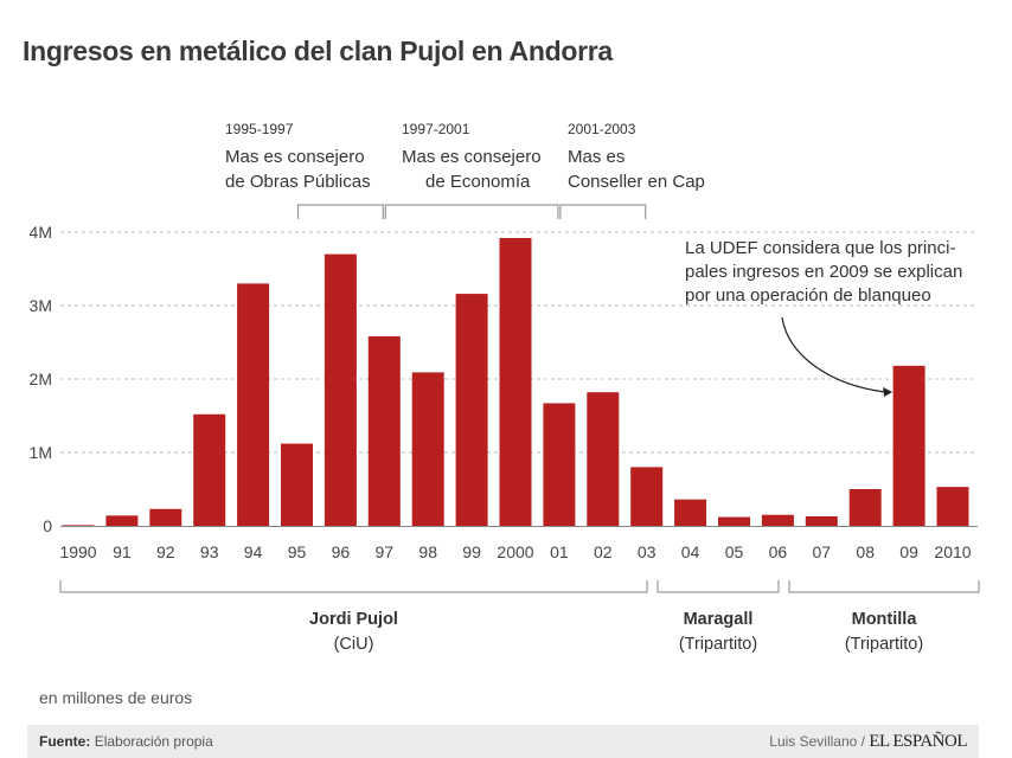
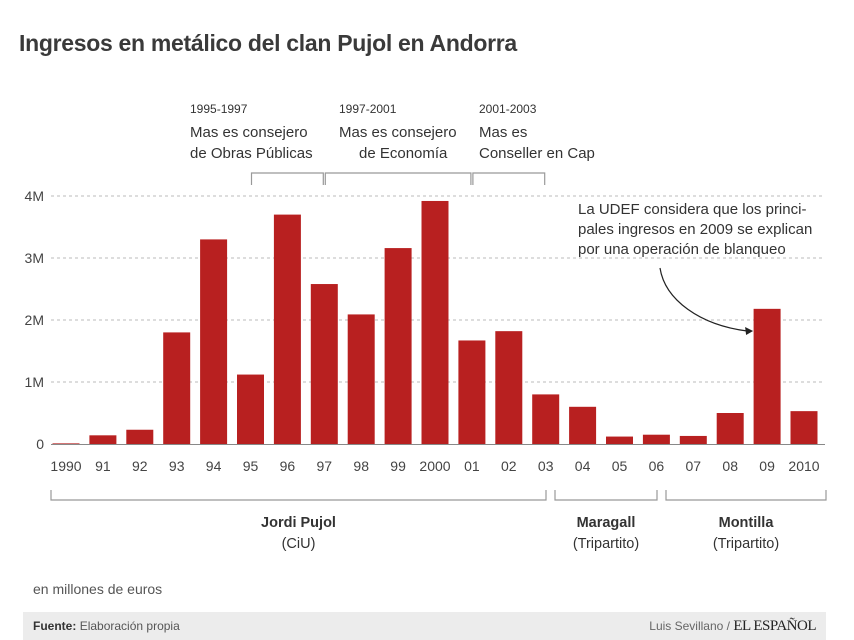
93: 1.5M -> 1.8M
04: 0.4M -> 0.6M
